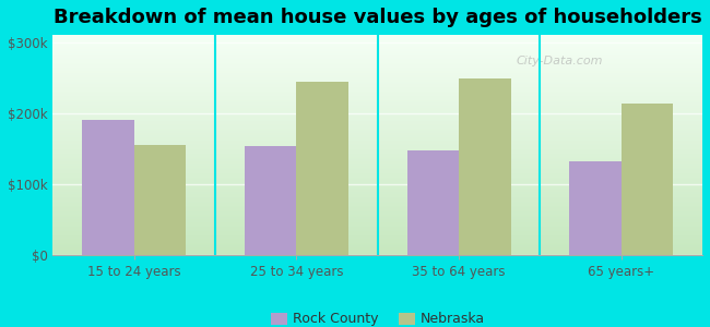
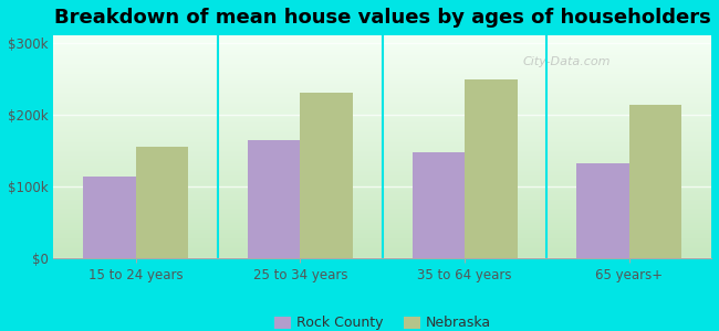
Rock County/15 to 24 years: $190k -> $113k
Rock County/25 to 34 years: $154k -> $165k
Nebraska/25 to 34 years: $244k -> $230k
